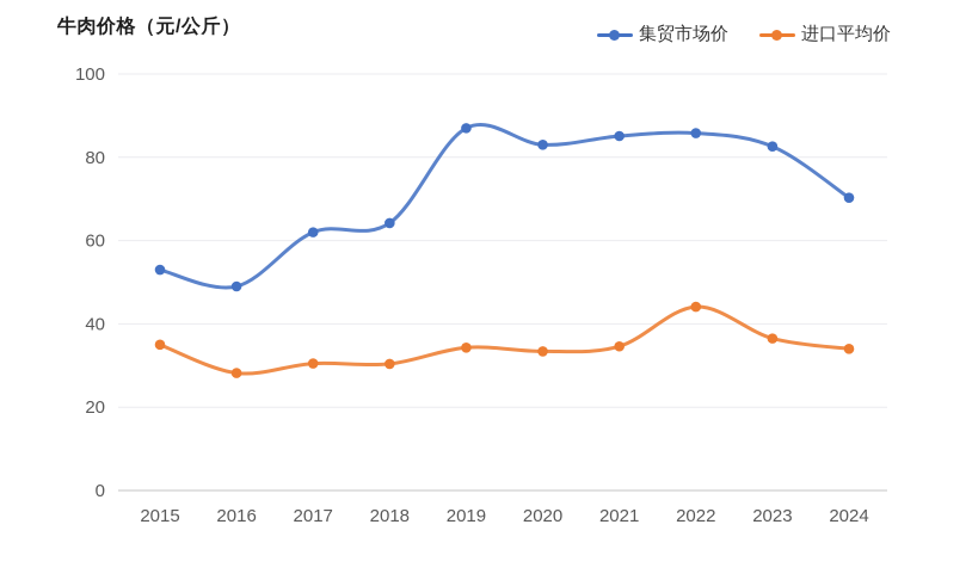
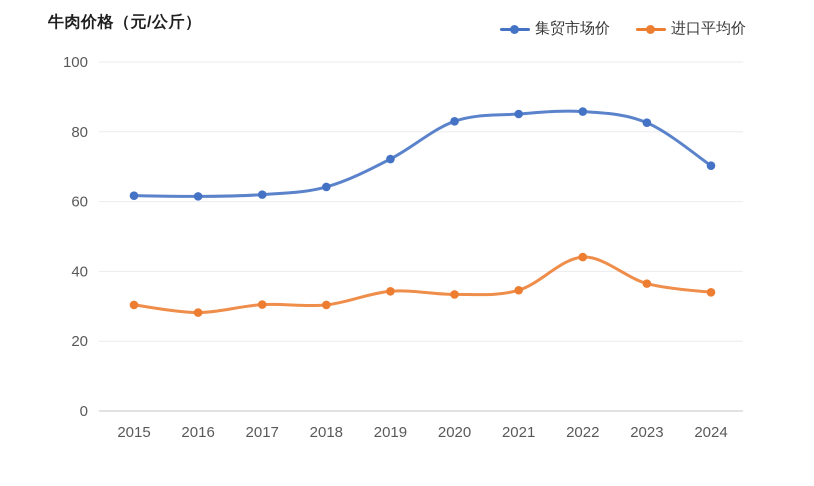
集贸市场价/2015: 53 -> 62
进口平均价/2015: 35 -> 30
集贸市场价/2016: 49 -> 62
集贸市场价/2019: 87 -> 72
